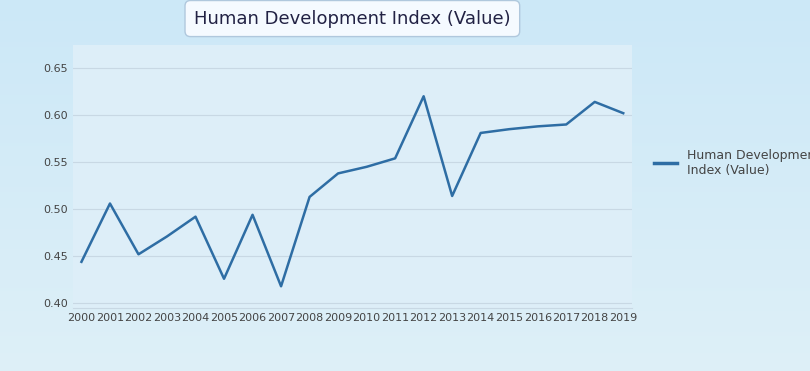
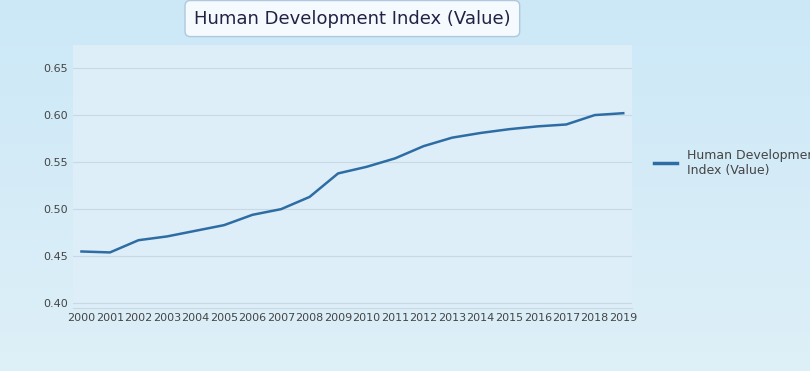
2000: 0.444 -> 0.455
2001: 0.506 -> 0.454
2002: 0.452 -> 0.467
2004: 0.492 -> 0.477
2005: 0.426 -> 0.483
2007: 0.418 -> 0.500
2012: 0.620 -> 0.567
2013: 0.514 -> 0.576
2018: 0.614 -> 0.600
